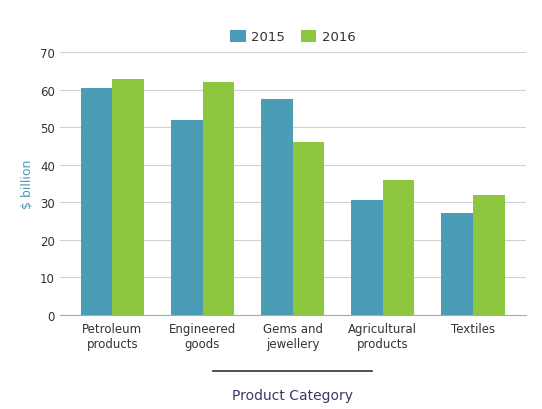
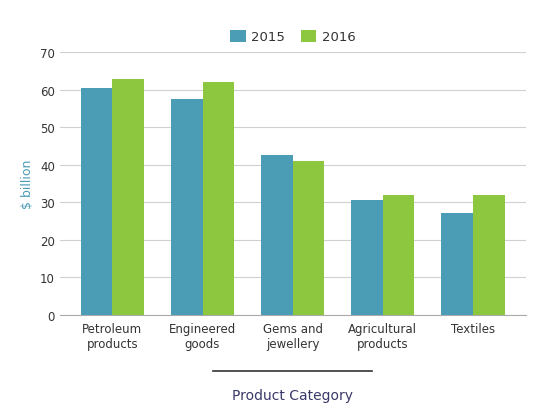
2015/Engineered goods: 52.0 -> 57.5
2015/Gems and jewellery: 57.5 -> 42.5
2016/Gems and jewellery: 46 -> 41
2016/Agricultural products: 36 -> 32
